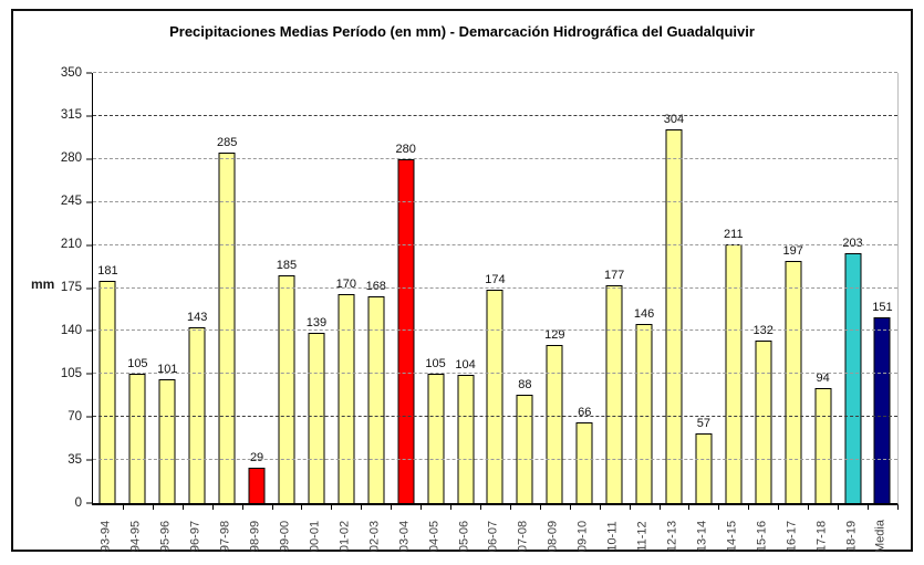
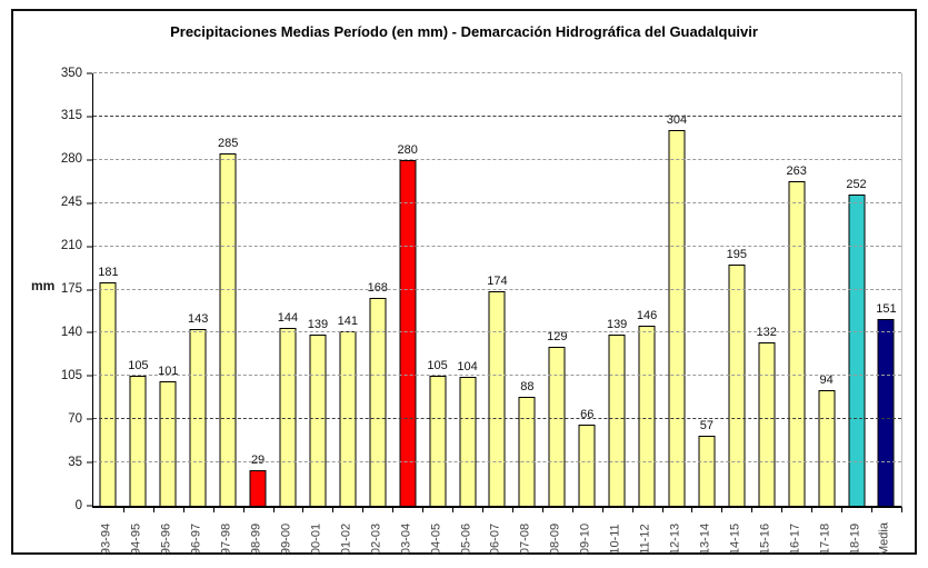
99-00: 185 -> 144
01-02: 170 -> 141
10-11: 177 -> 139
14-15: 211 -> 195
16-17: 197 -> 263
18-19: 203 -> 252
